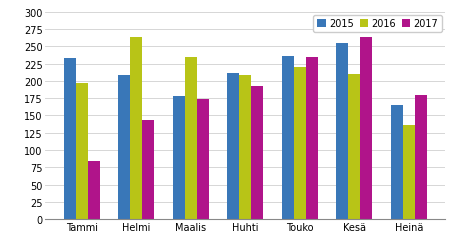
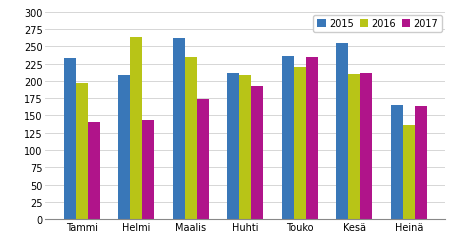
2017/Tammi: 84 -> 140
2015/Maalis: 178 -> 262
2017/Kesä: 264 -> 211
2017/Heinä: 180 -> 163
